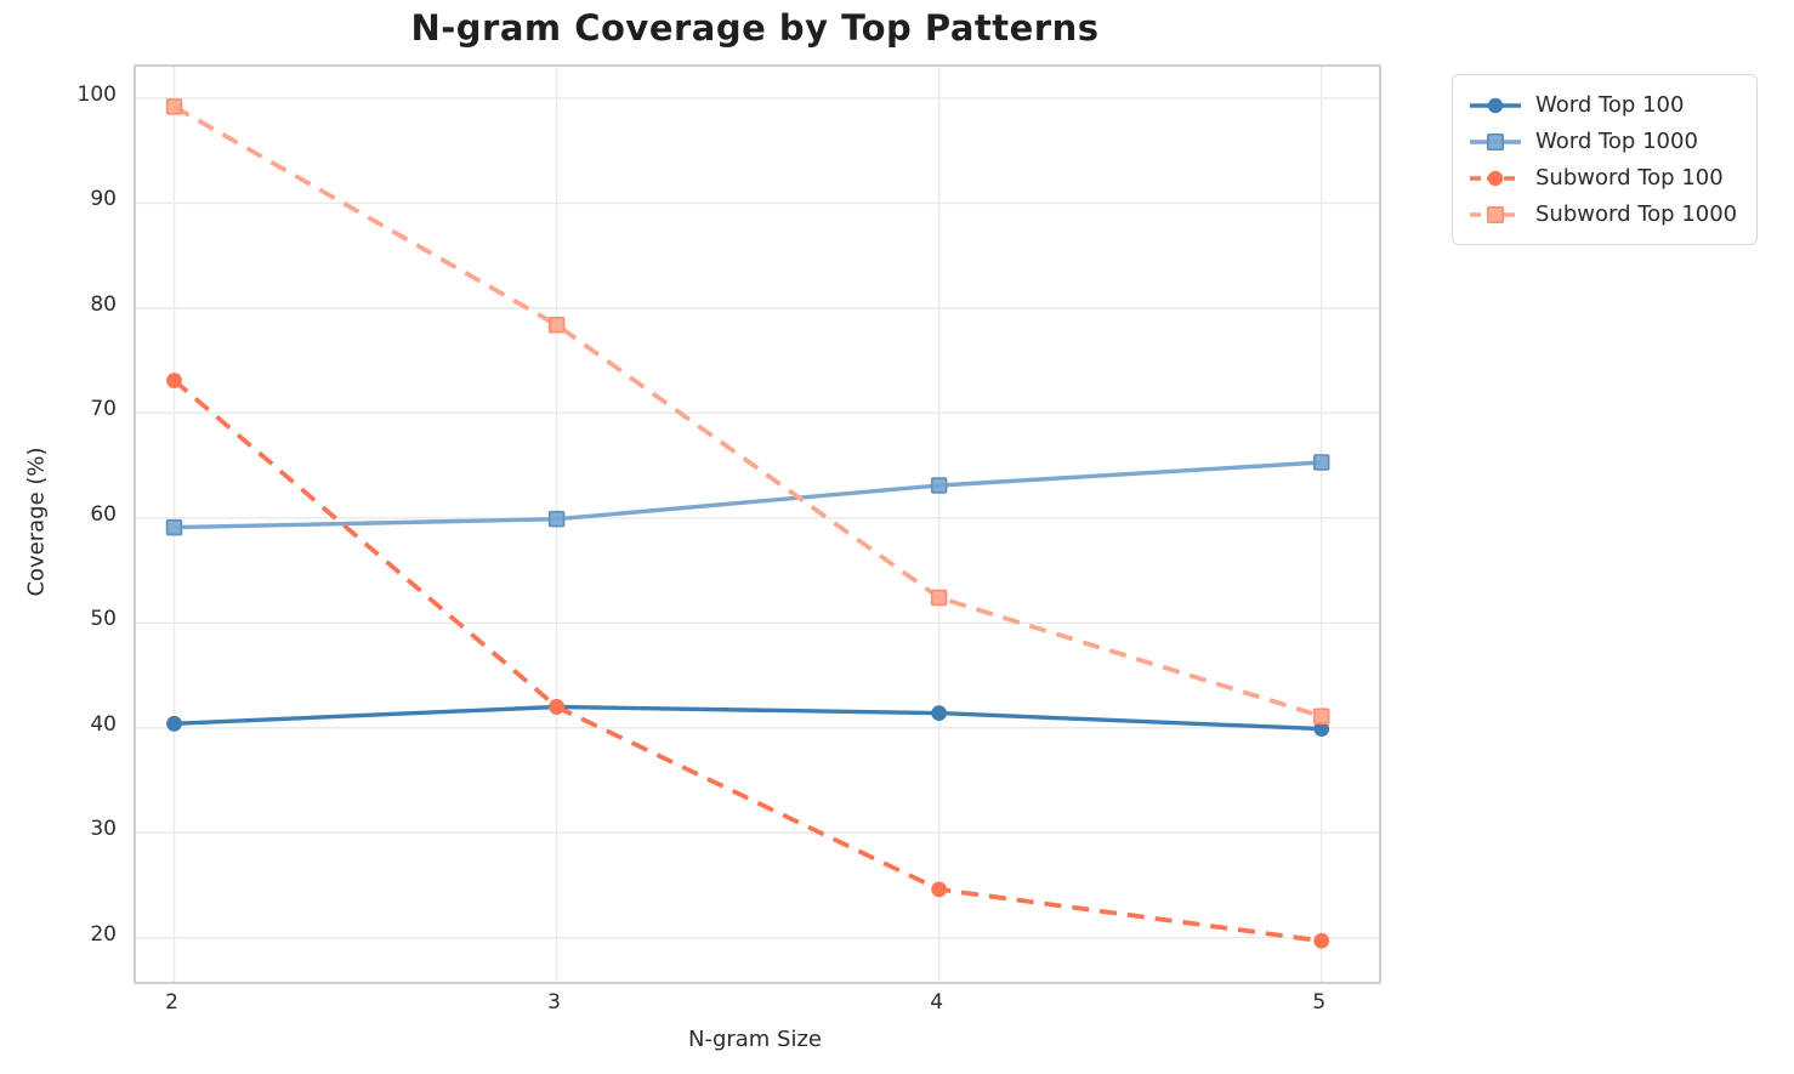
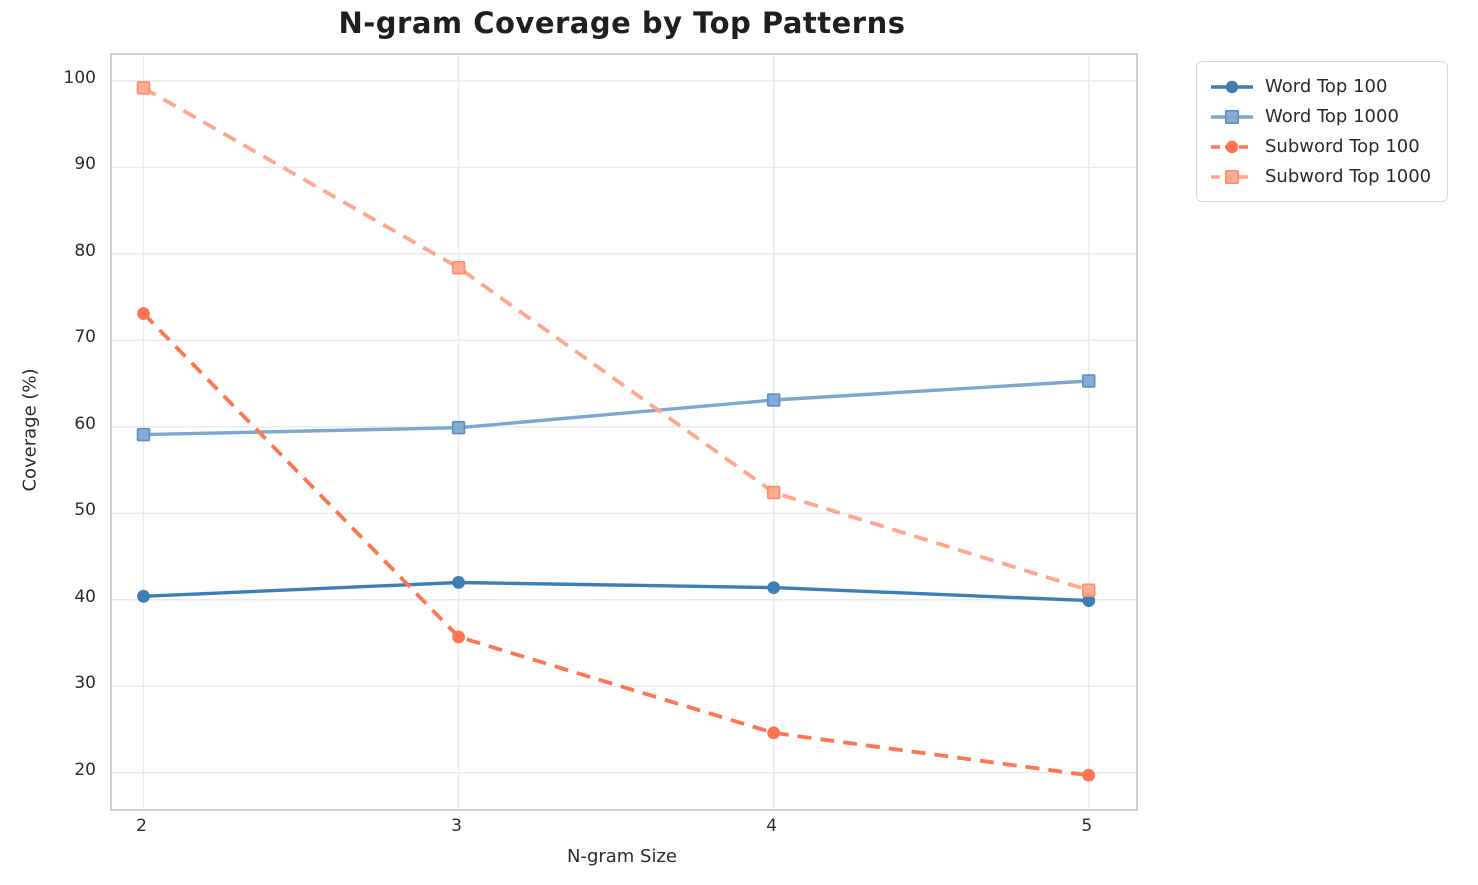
Subword Top 100/3: 42 -> 36
